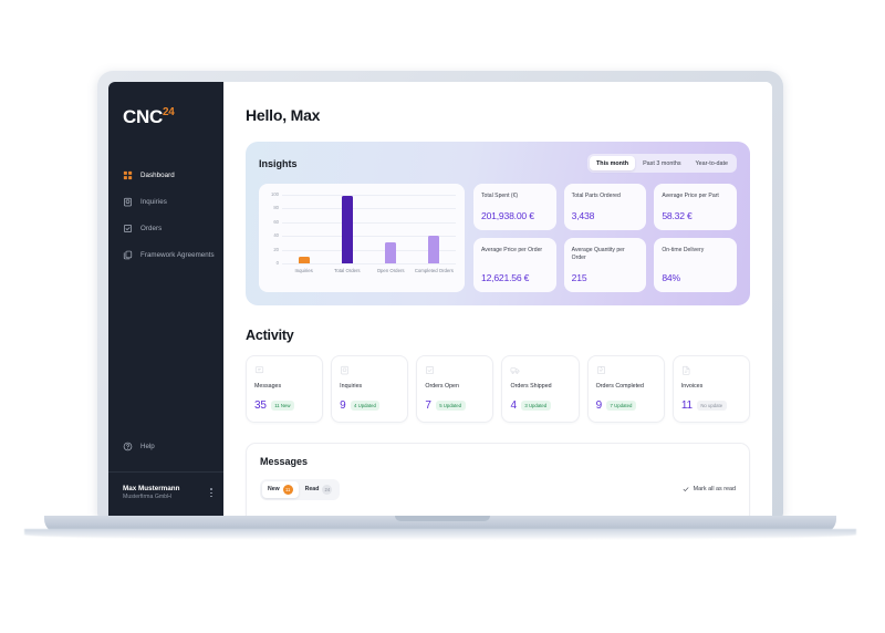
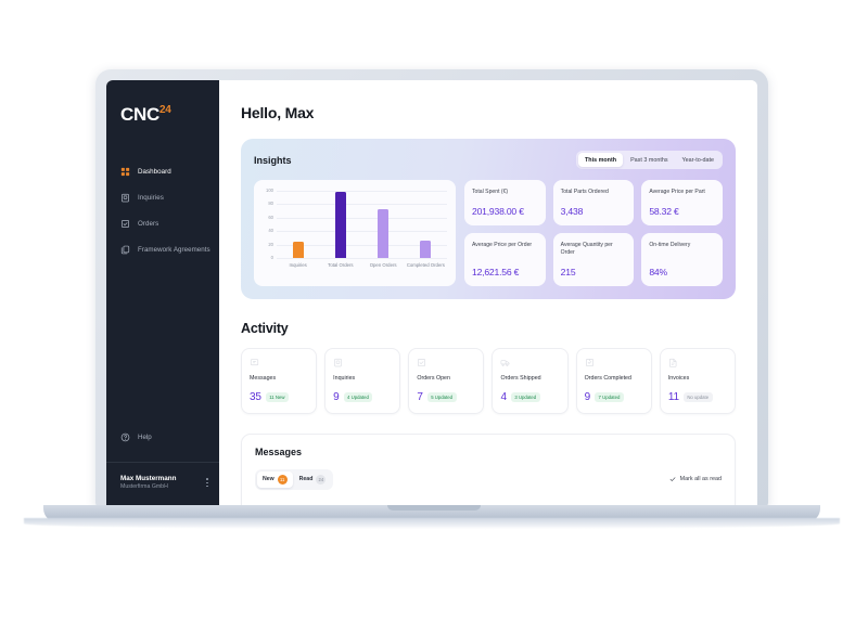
Inquiries: 10 -> 20
Open Orders: 30 -> 70
Completed Orders: 40 -> 30
